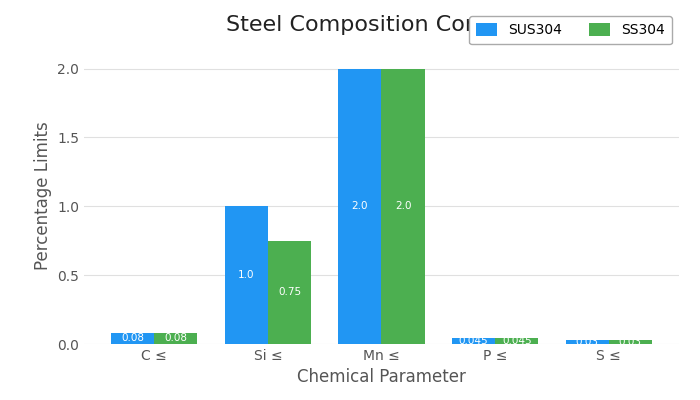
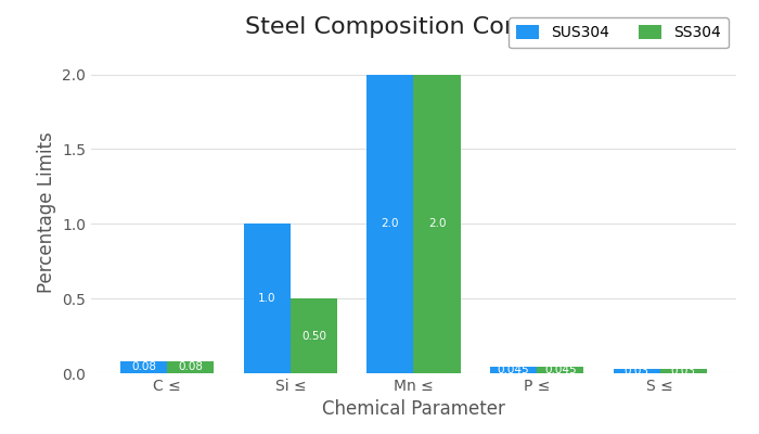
SS304/Si ≤: 0.75 -> 0.50
